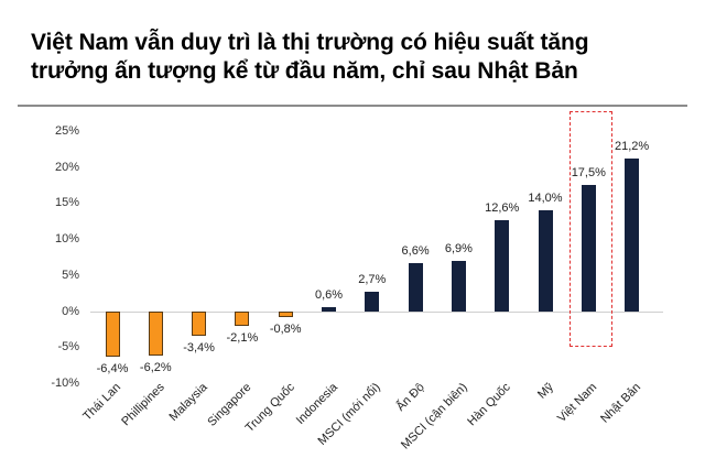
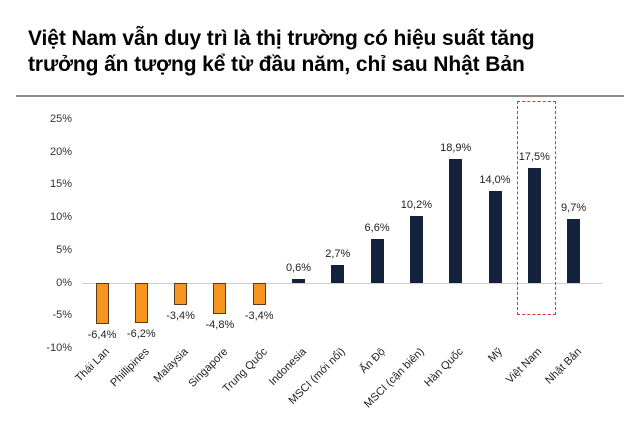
Singapore: -2,1% -> -4,8%
Trung Quốc: -0,8% -> -3,4%
MSCI (cận biên): 6,9% -> 10,2%
Hàn Quốc: 12,6% -> 18,9%
Nhật Bản: 21,2% -> 9,7%
